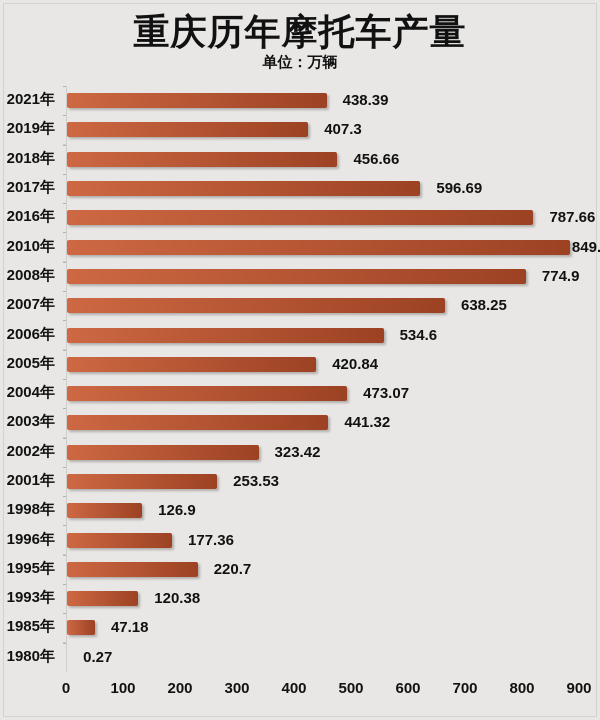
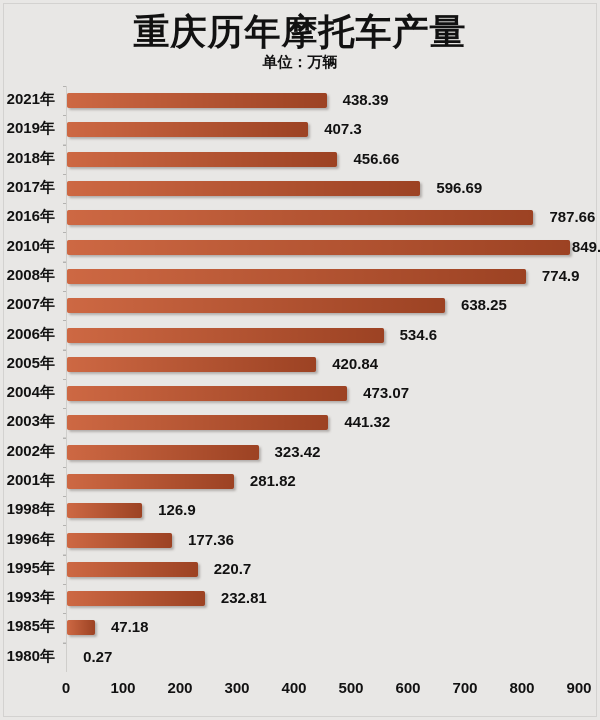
2001年: 253.53 -> 281.82
1993年: 120.38 -> 232.81
